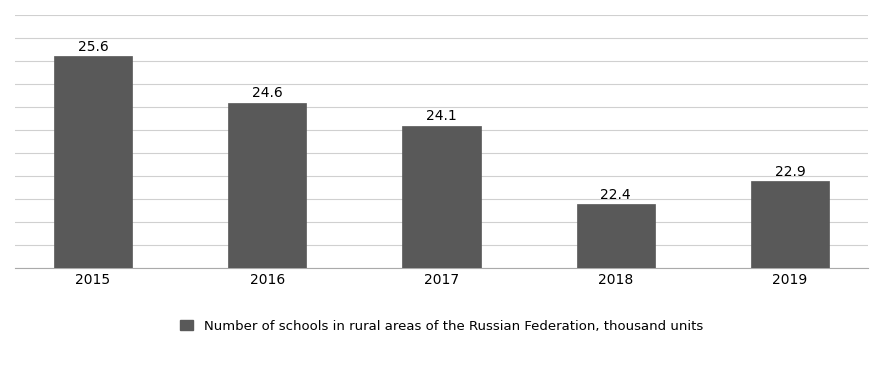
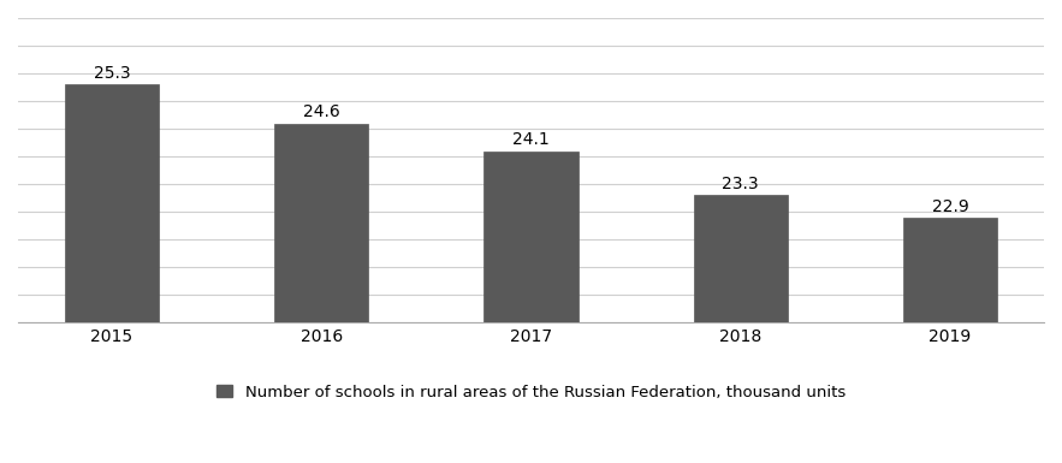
2015: 25.6 -> 25.3
2018: 22.4 -> 23.3
